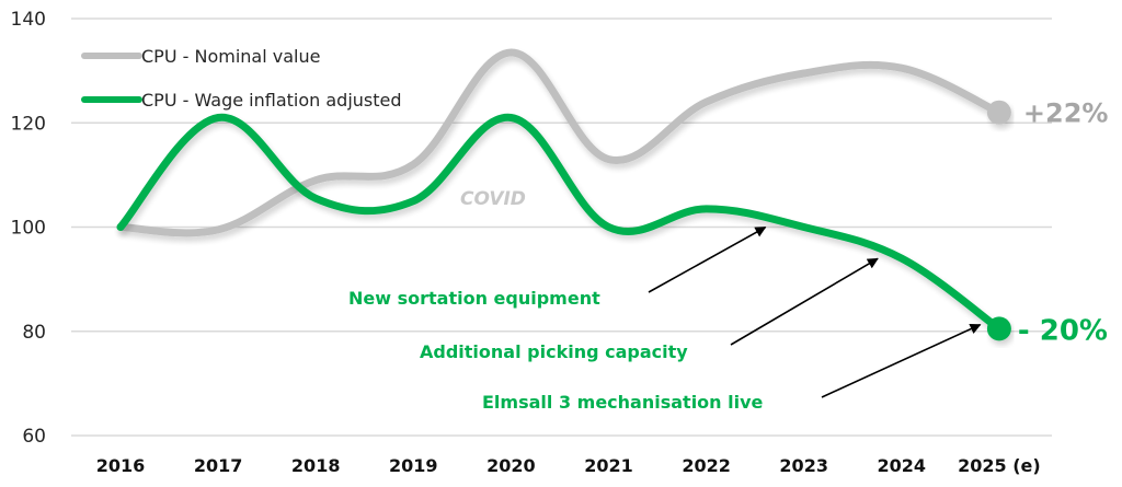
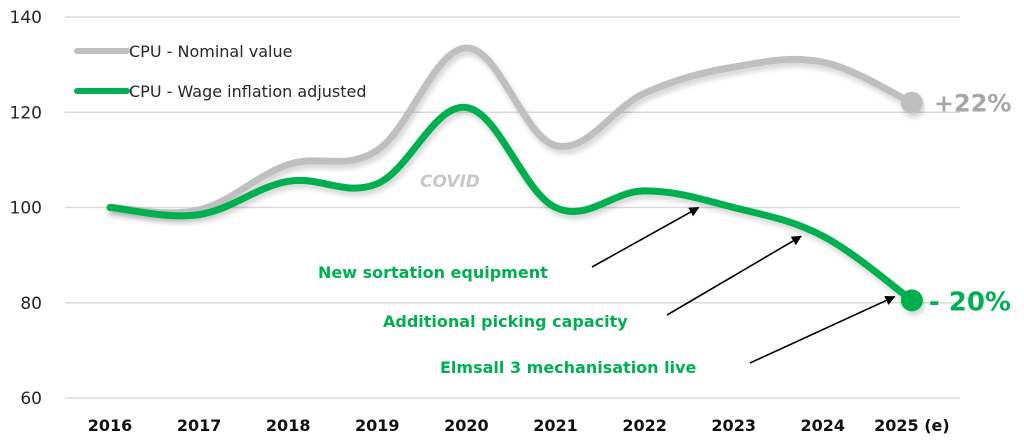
CPU - Wage inflation adjusted/2017: 121 -> 98
